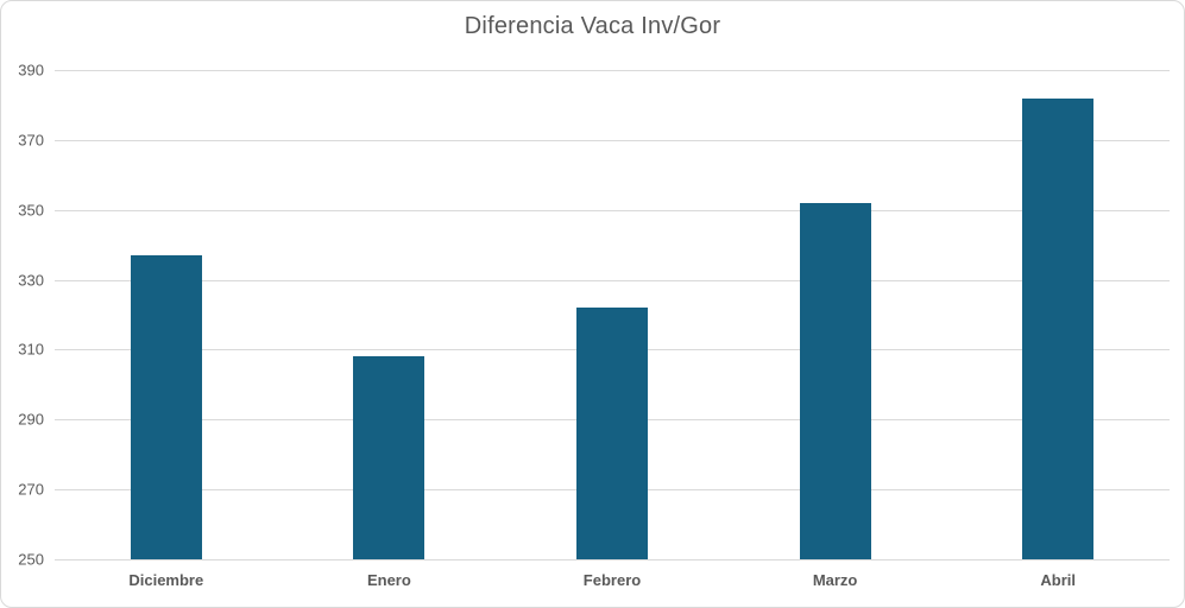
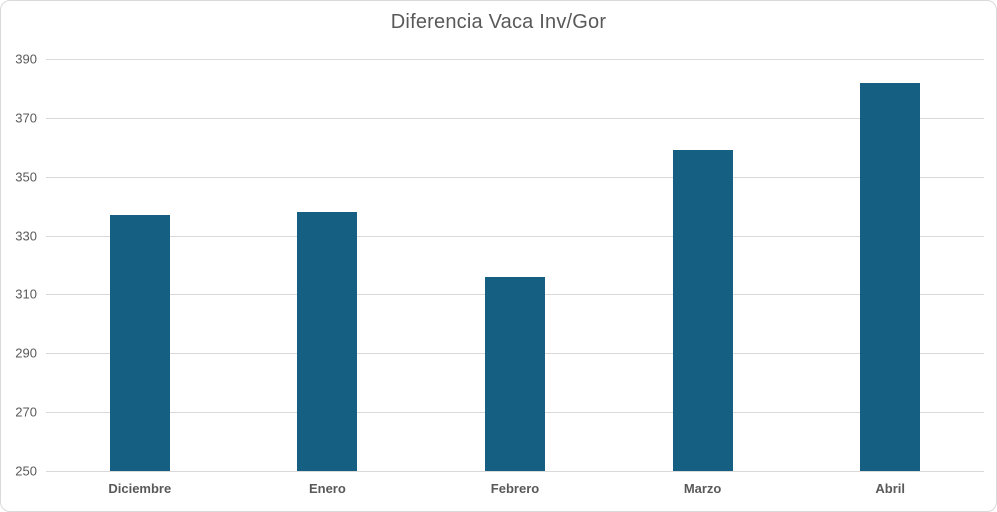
Enero: 308 -> 338
Febrero: 322 -> 316
Marzo: 352 -> 359
